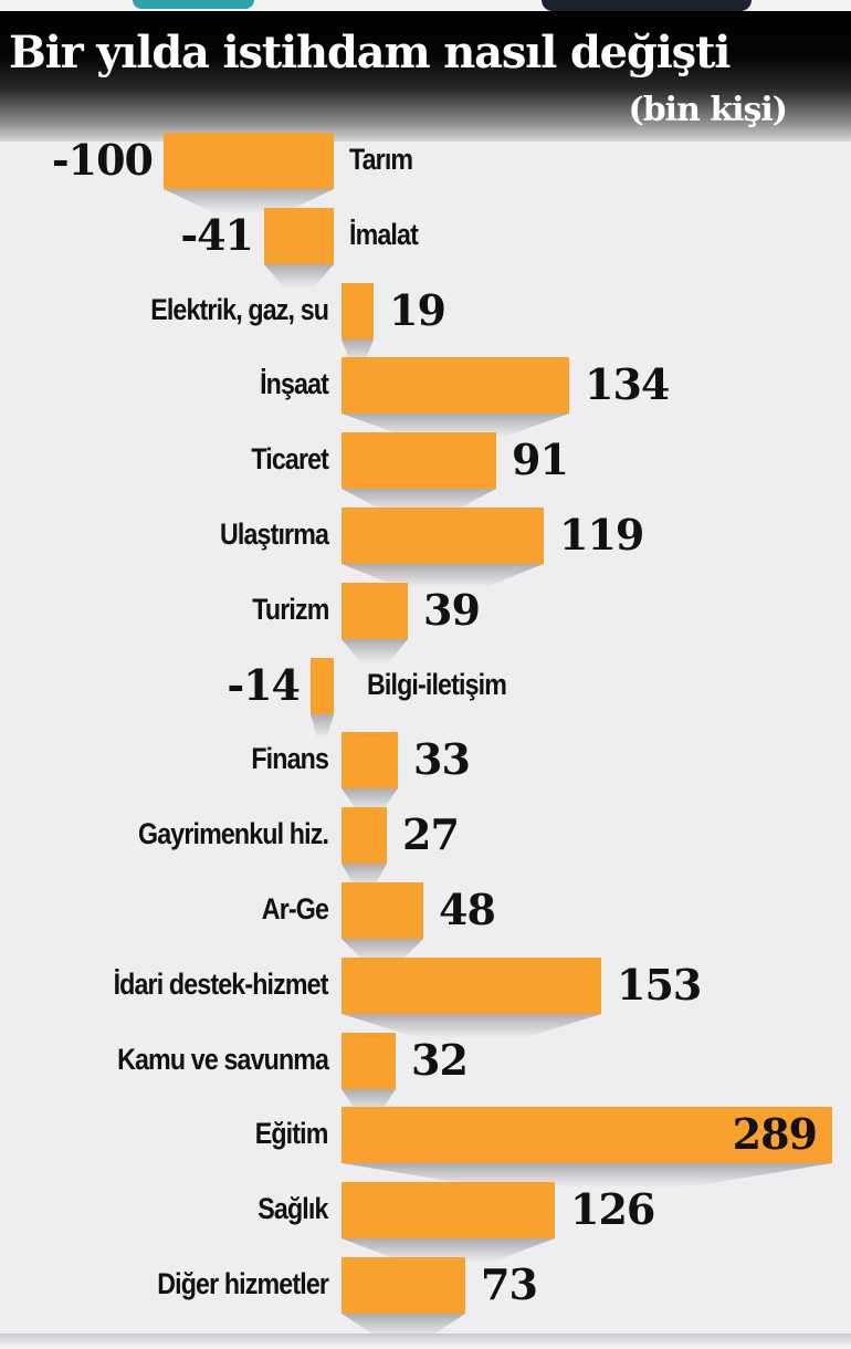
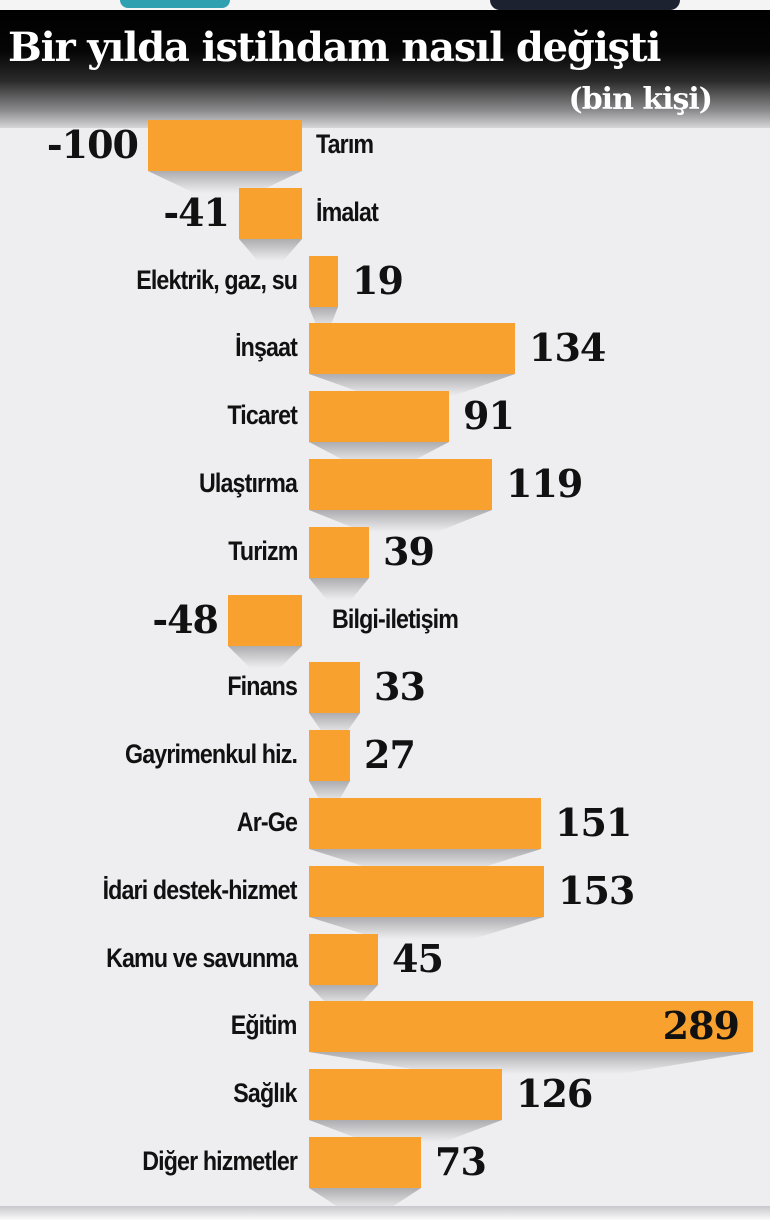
Bilgi-iletişim: -14 -> -48
Ar-Ge: 48 -> 151
Kamu ve savunma: 32 -> 45
